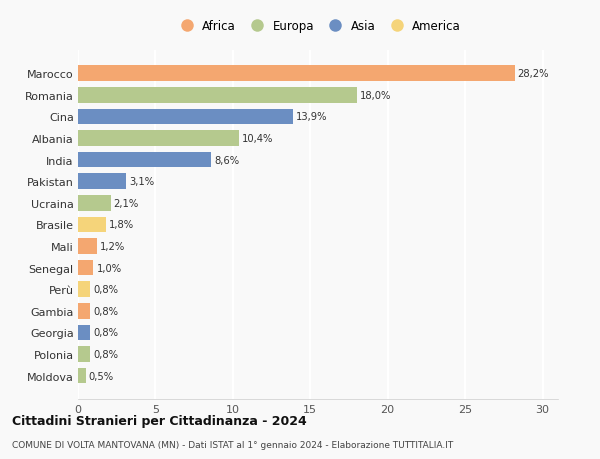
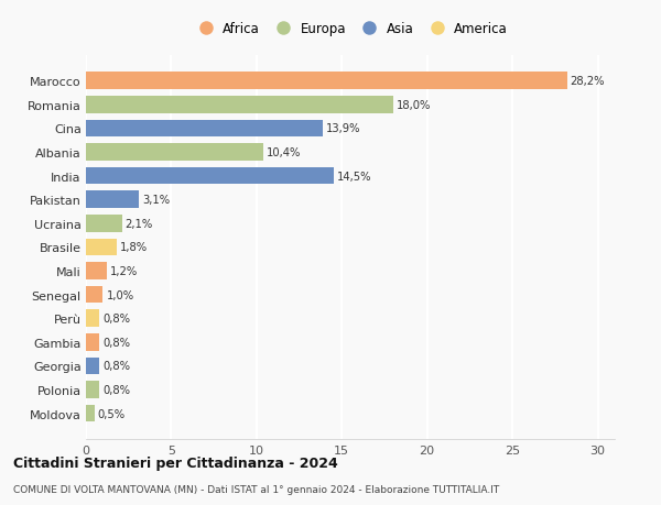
India: 8,6% -> 14,5%
